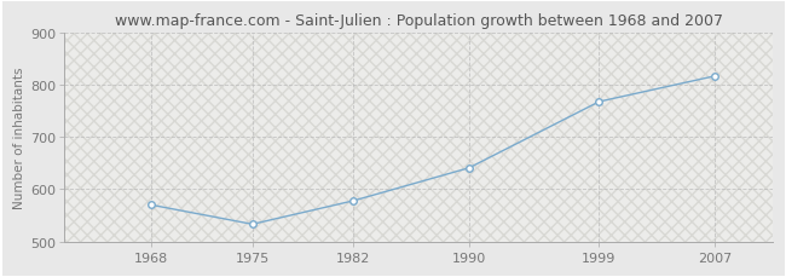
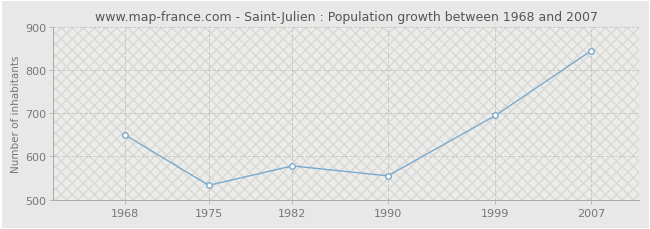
1968: 570 -> 650
1990: 641 -> 555
1999: 768 -> 695
2007: 817 -> 845
